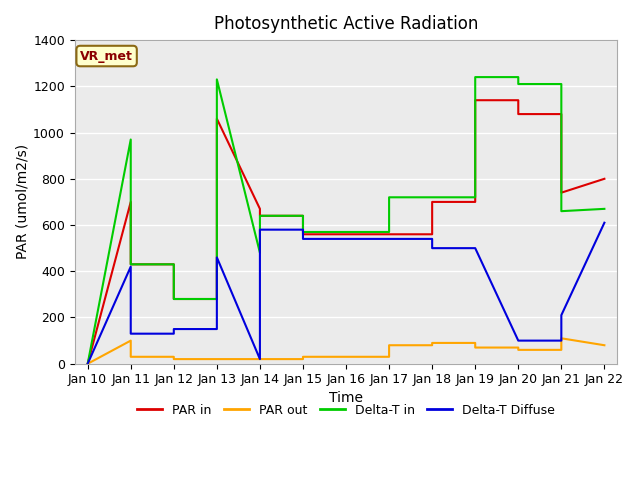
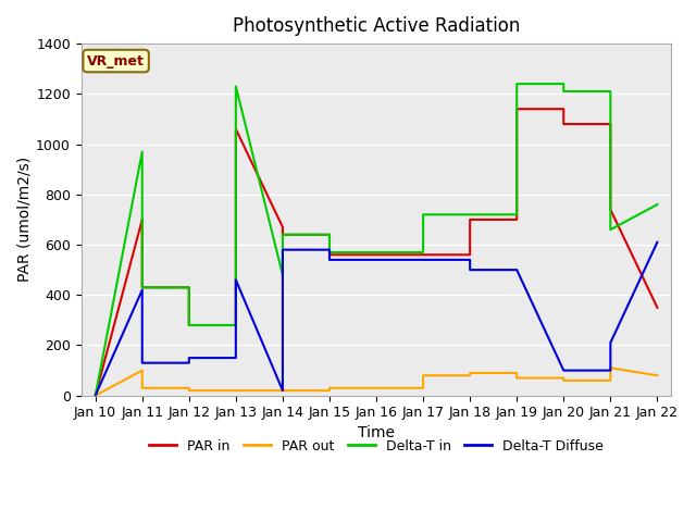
PAR in/Jan 22: 800 -> 350
Delta-T in/Jan 22: 670 -> 760
